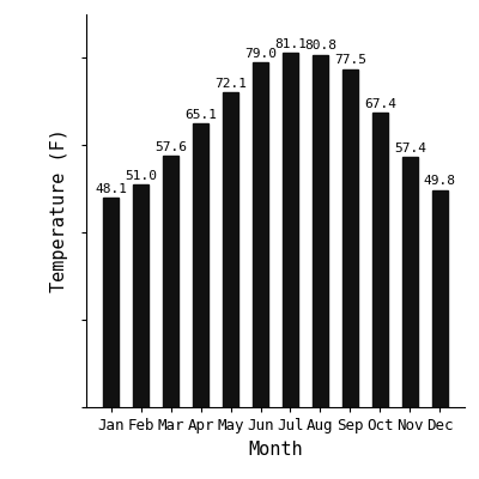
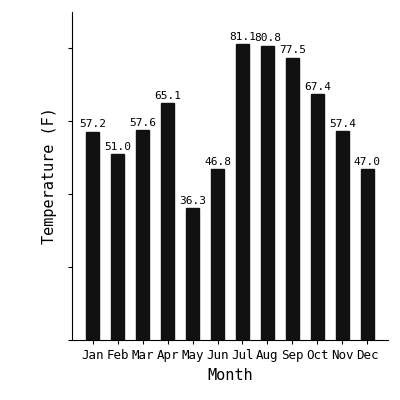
Jan: 48.1 -> 57.2
May: 72.1 -> 36.3
Jun: 79.0 -> 46.8
Dec: 49.8 -> 47.0
